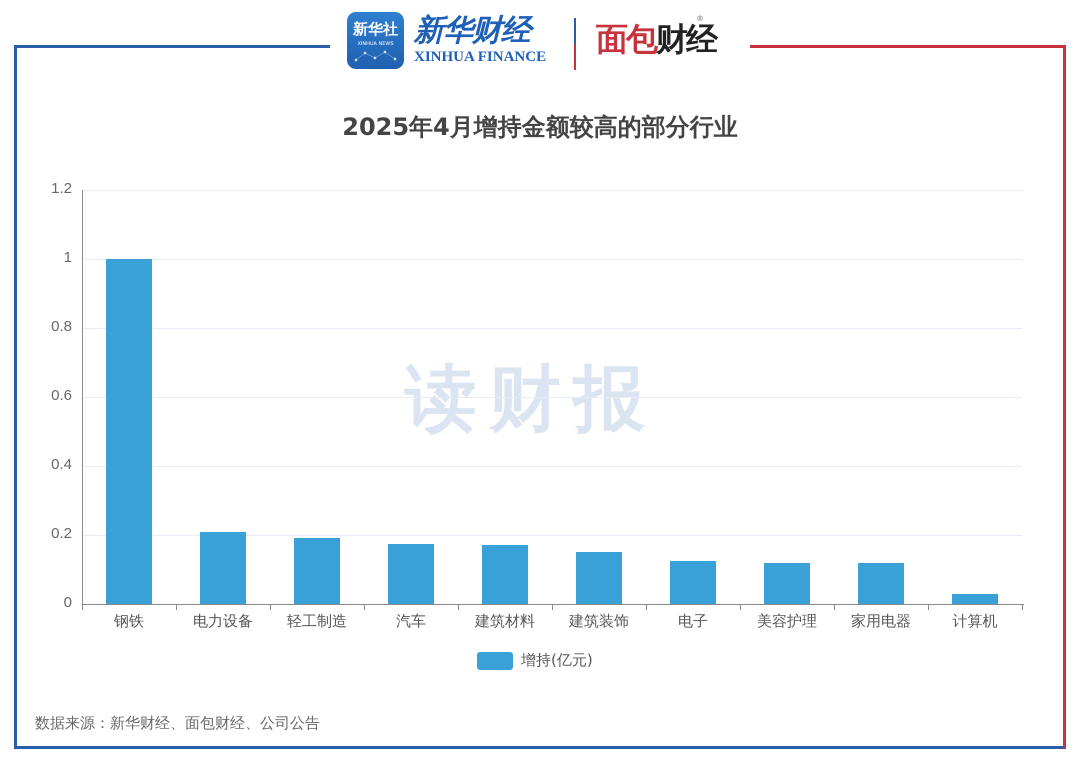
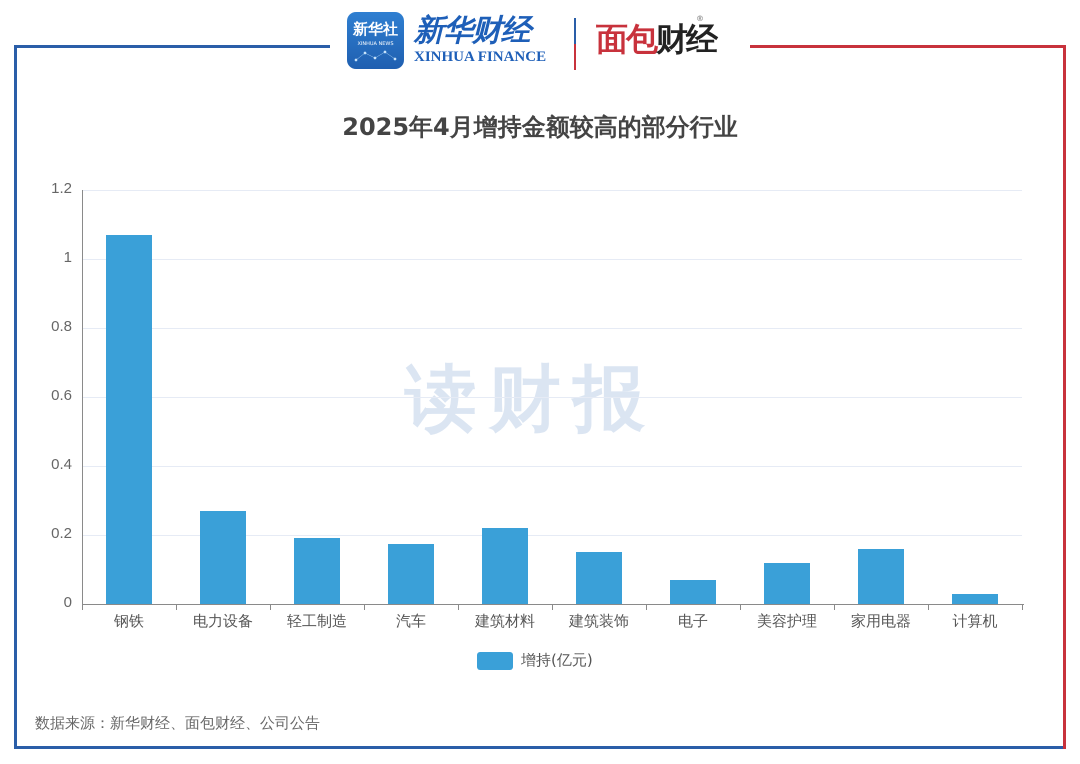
钢铁: 1.00 -> 1.07
电力设备: 0.21 -> 0.27
建筑材料: 0.17 -> 0.22
电子: 0.12 -> 0.07
家用电器: 0.12 -> 0.16
